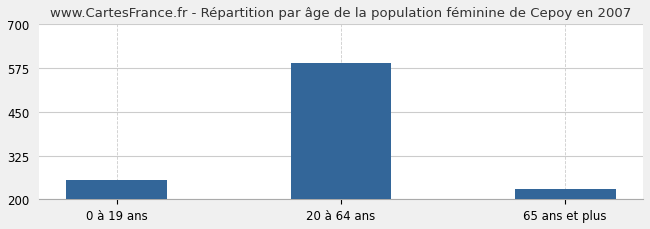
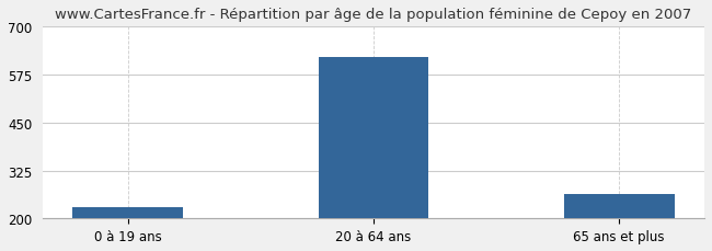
0 à 19 ans: 255 -> 230
20 à 64 ans: 590 -> 620
65 ans et plus: 230 -> 265
